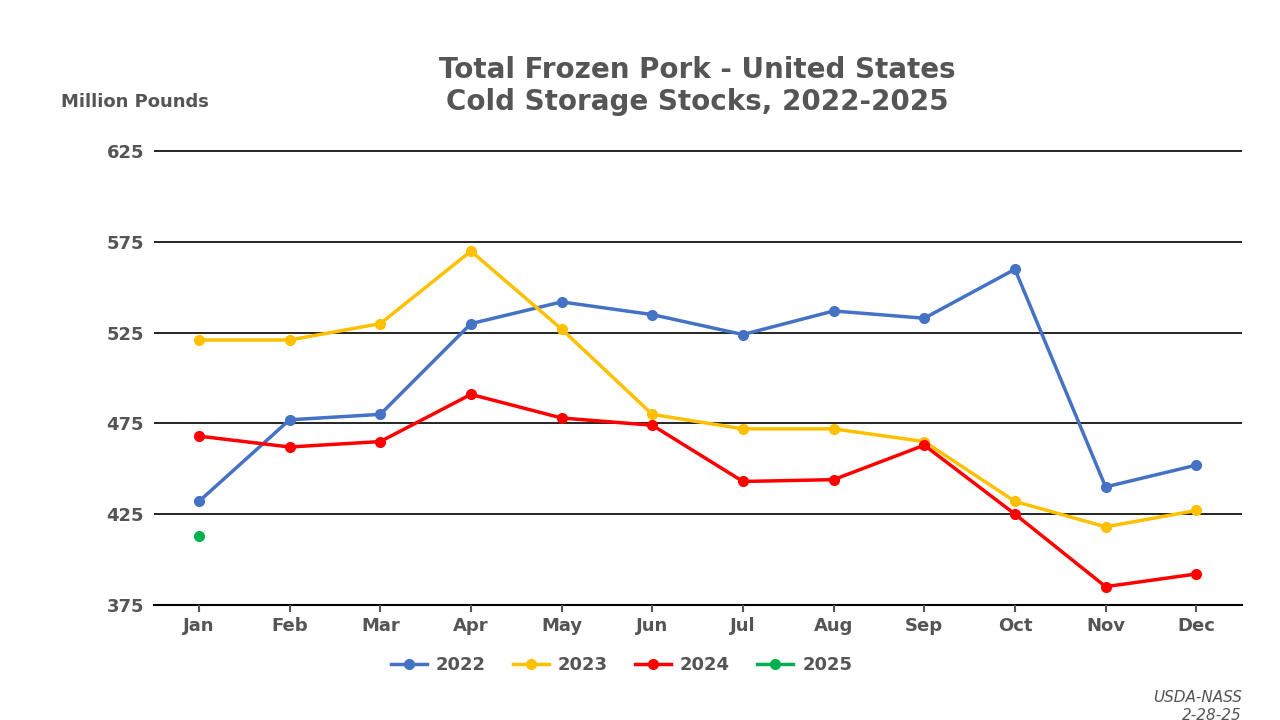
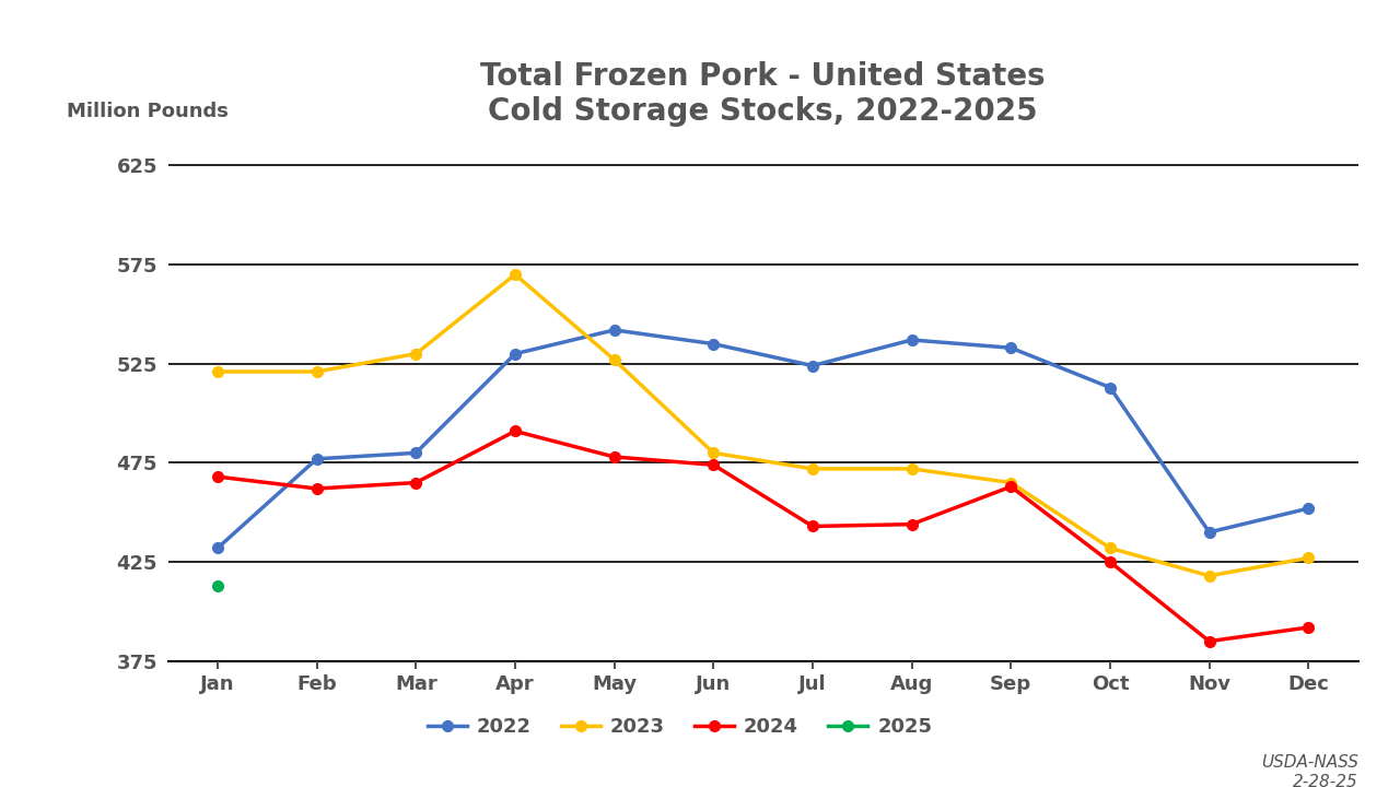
2022/Oct: 560 -> 513
